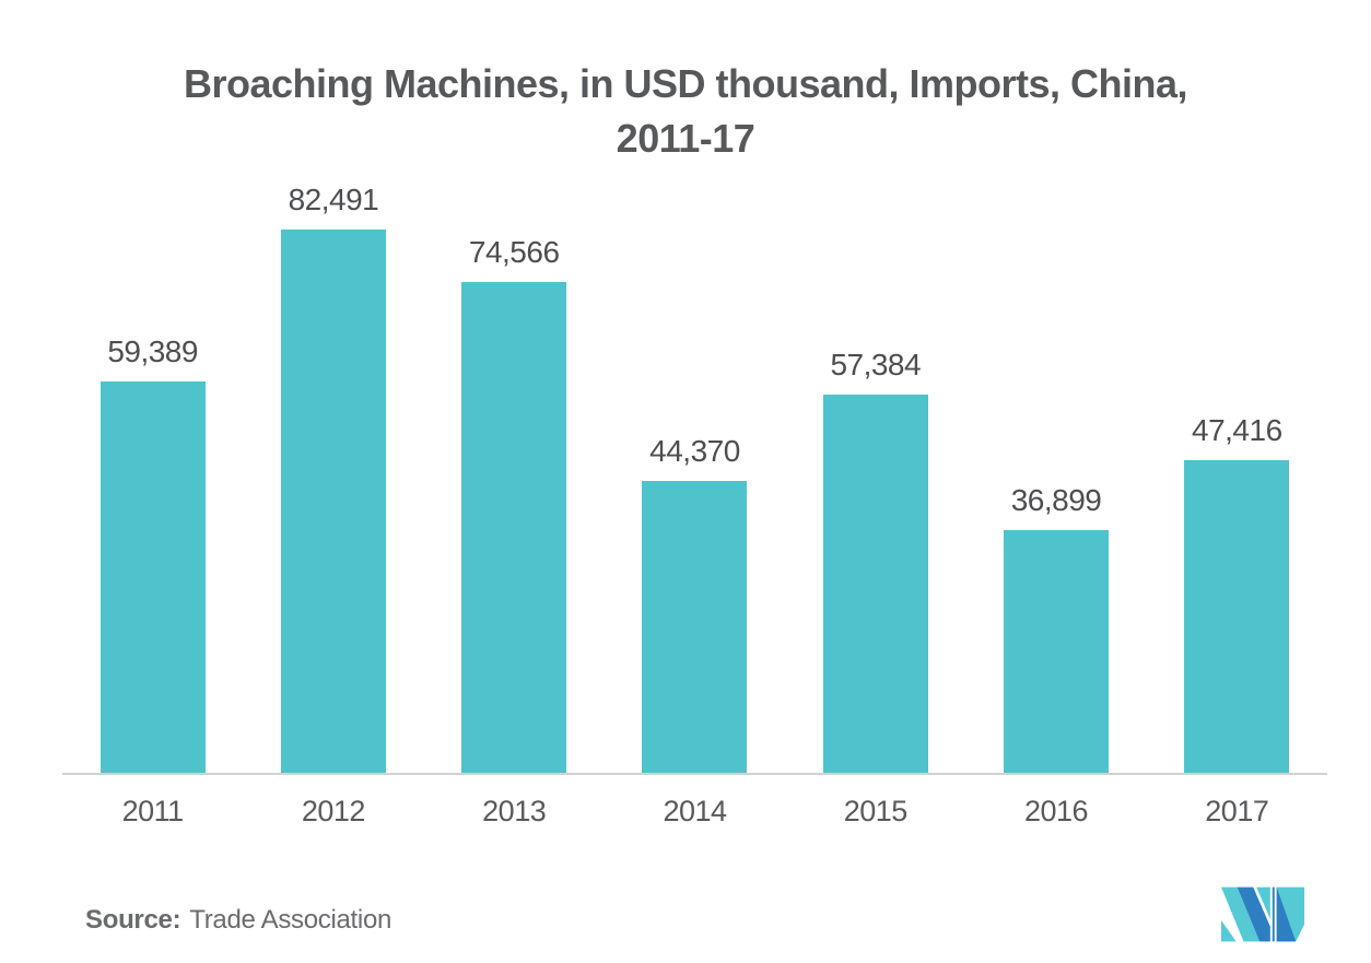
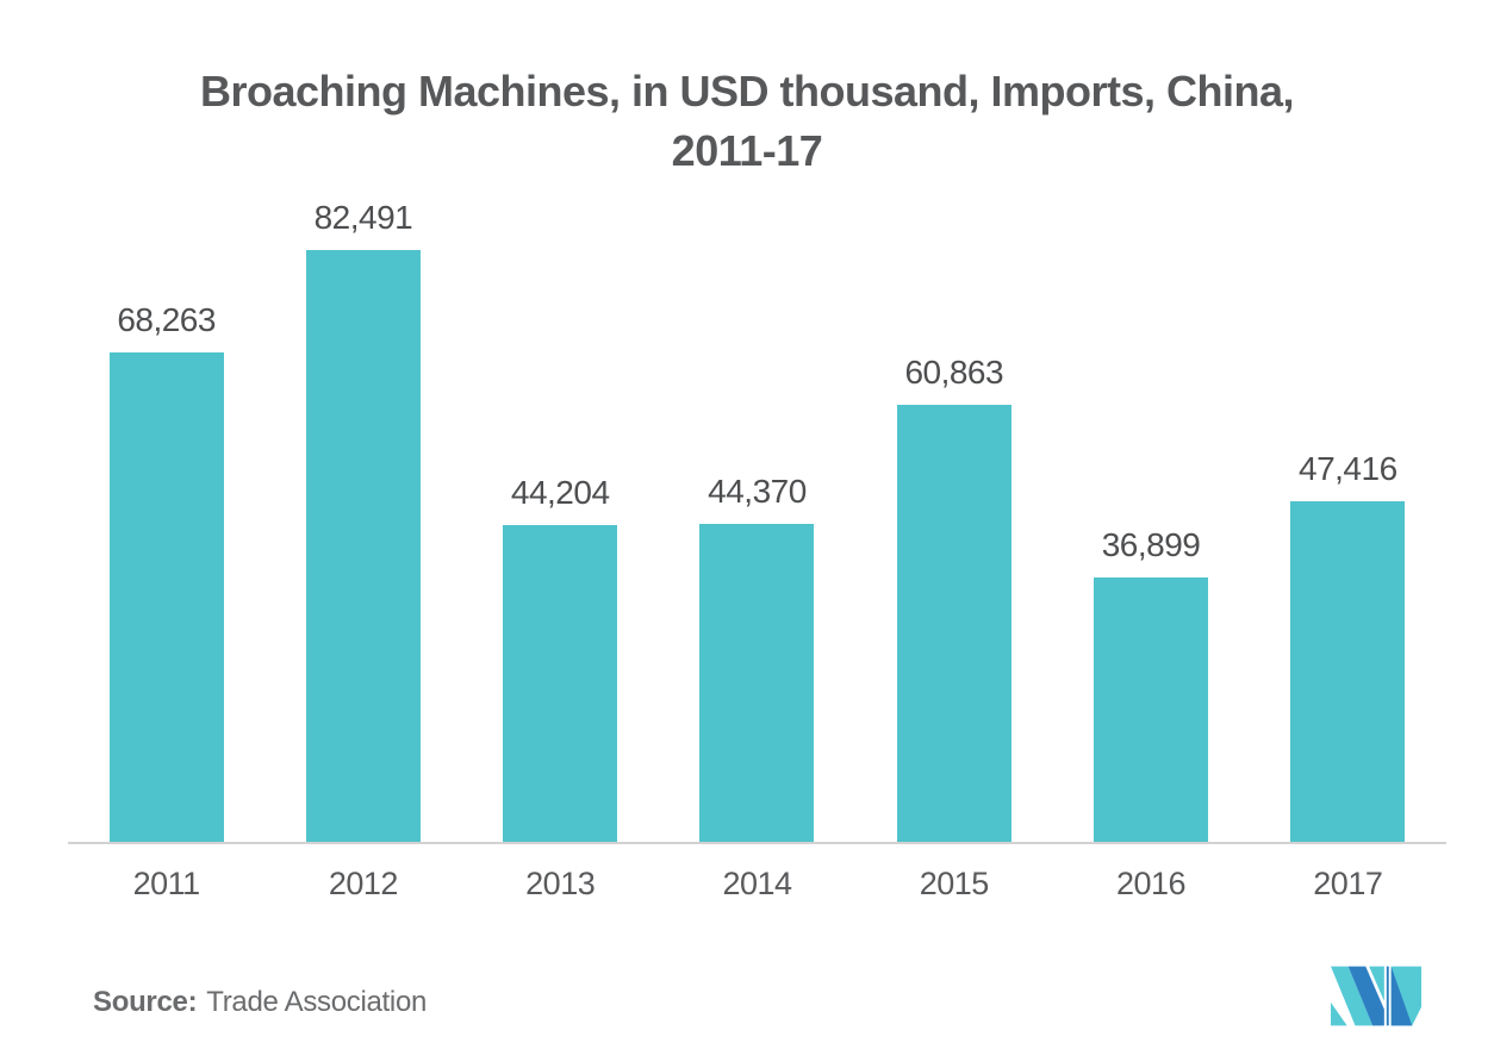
2011: 59,389 -> 68,263
2013: 74,566 -> 44,204
2015: 57,384 -> 60,863
